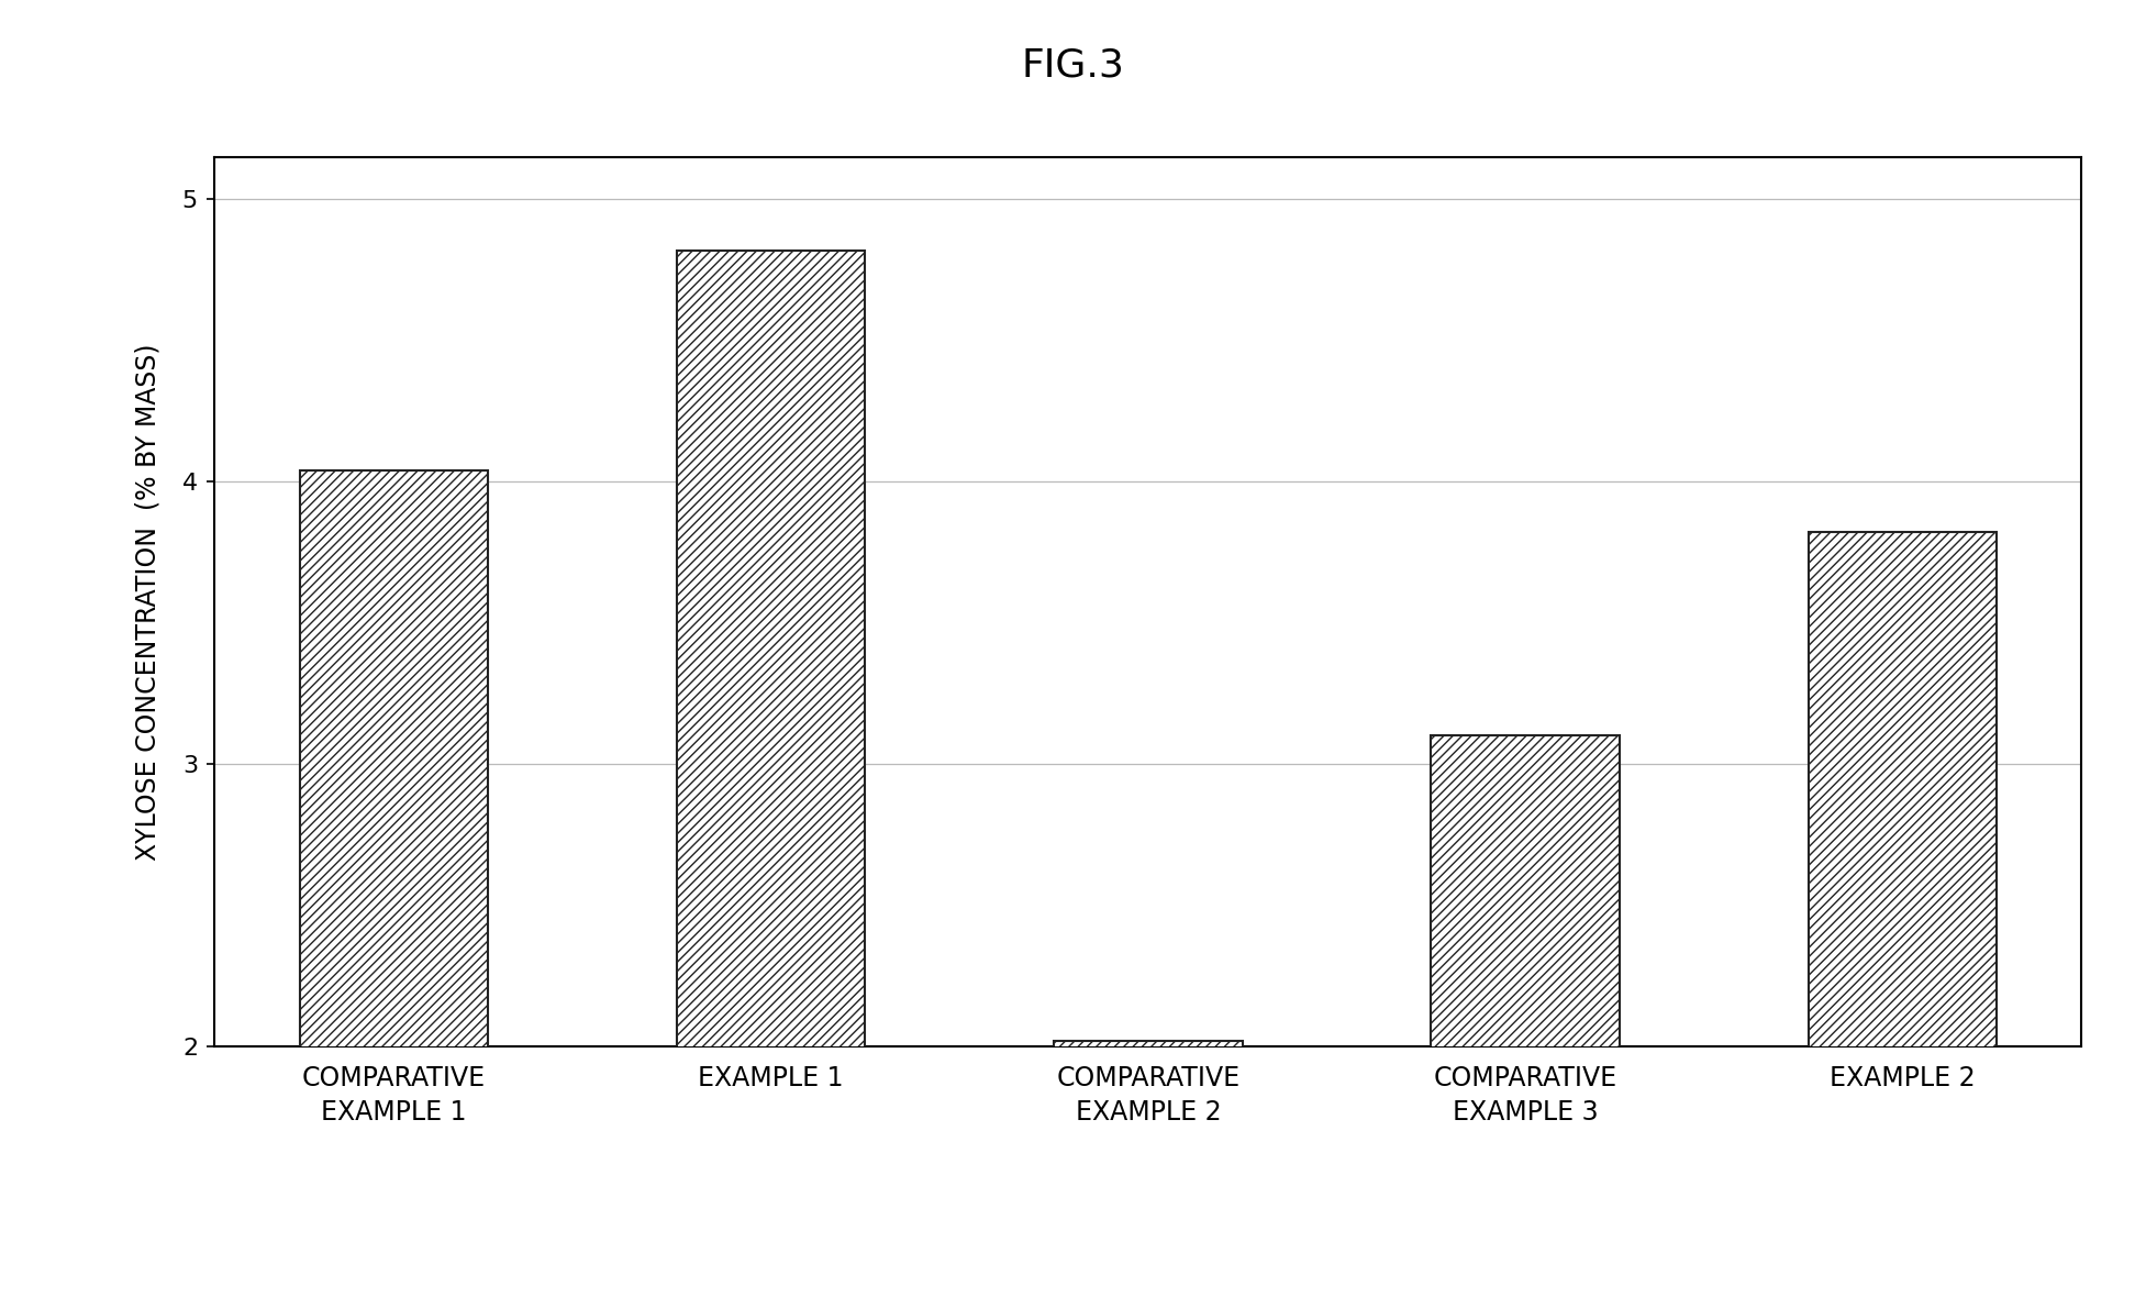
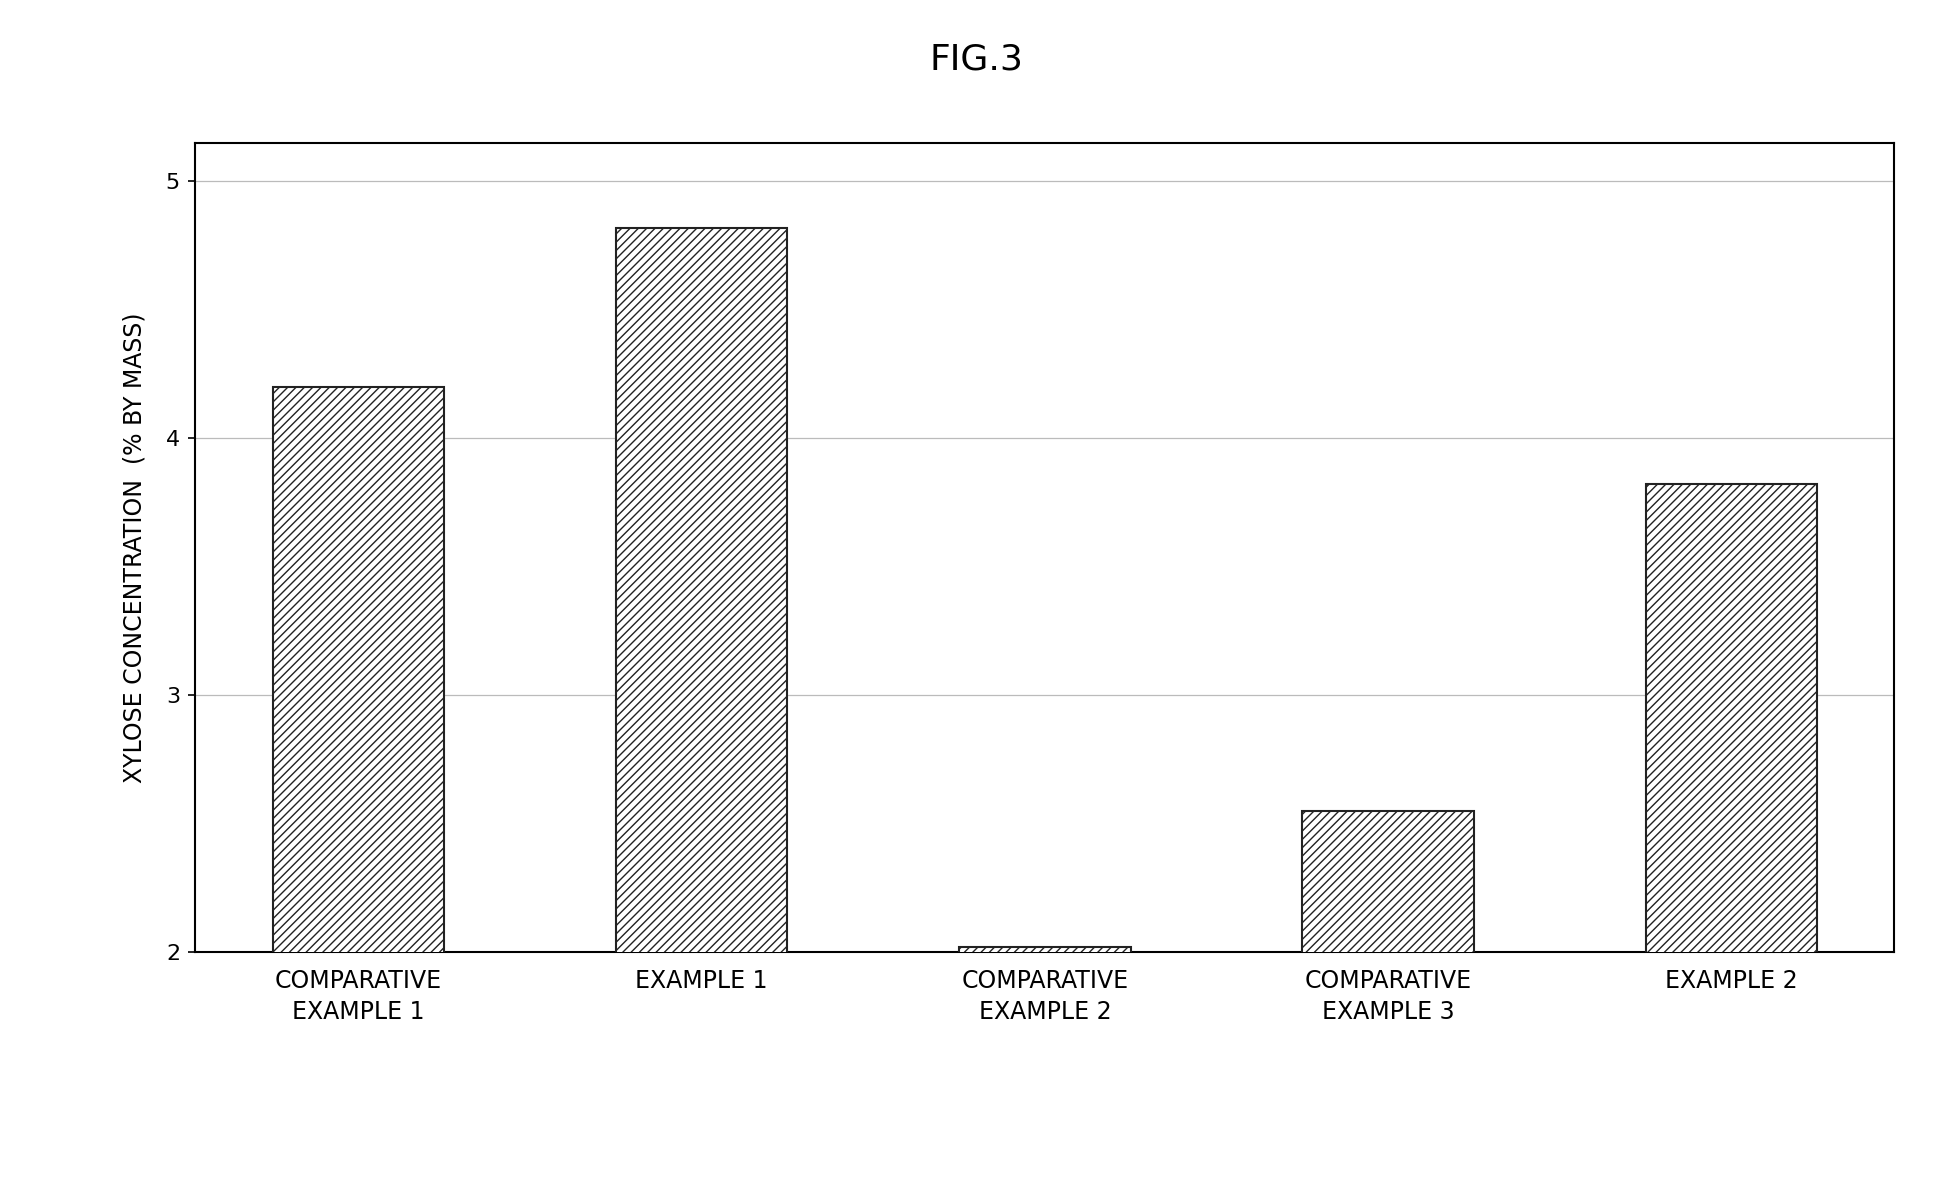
COMPARATIVE EXAMPLE 1: 4.04 -> 4.20
COMPARATIVE EXAMPLE 3: 3.10 -> 2.55
